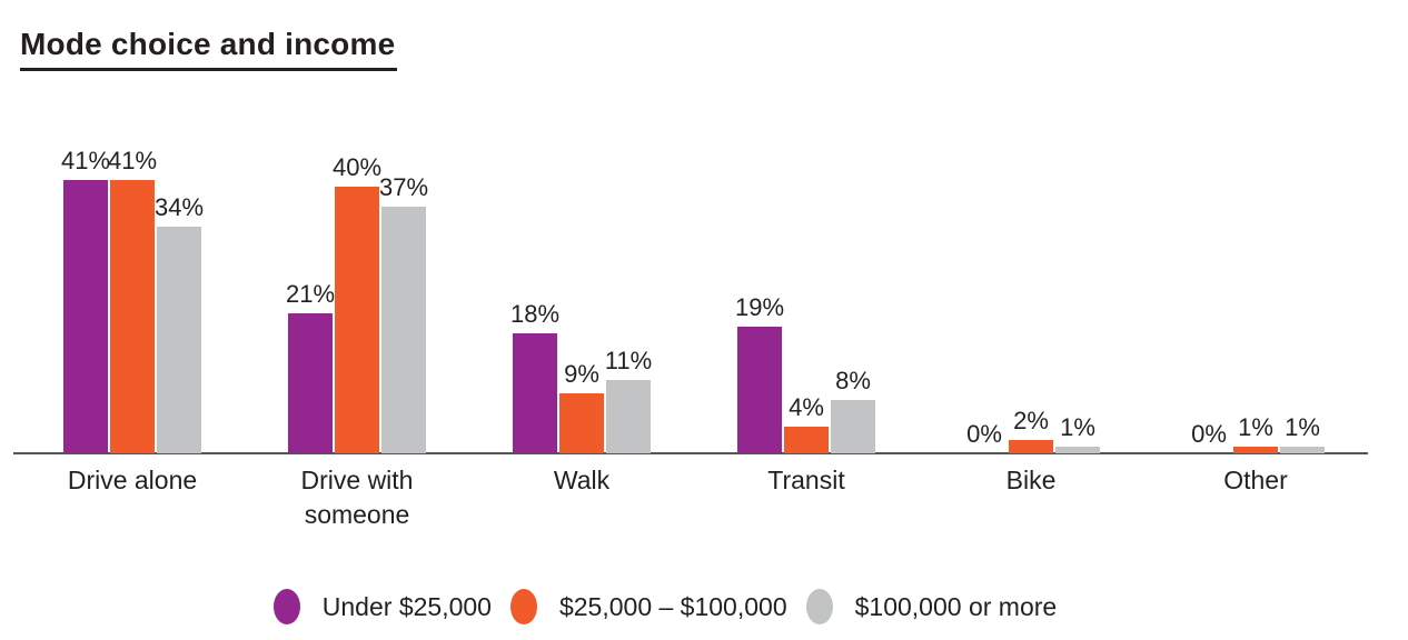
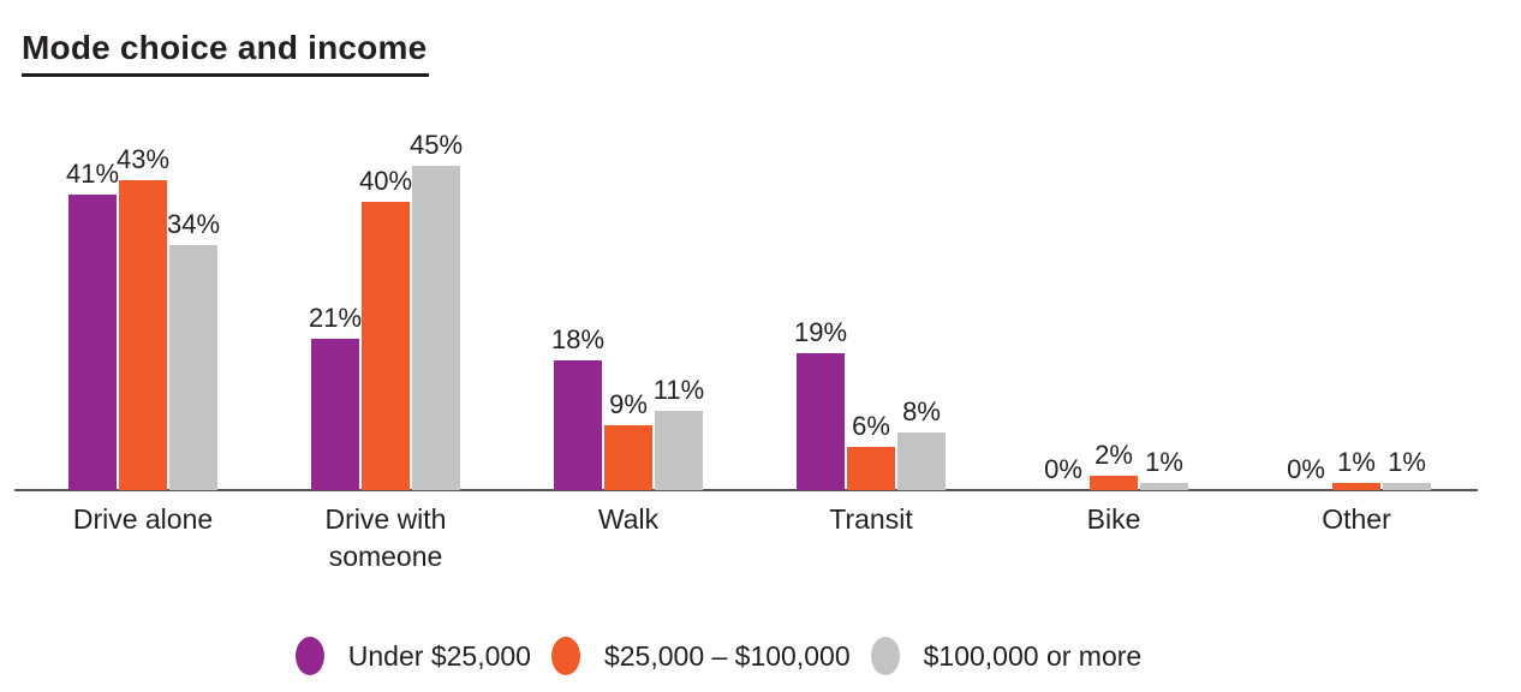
$25,000 – $100,000/Drive alone: 41% -> 43%
$100,000 or more/Drive with someone: 37% -> 45%
$25,000 – $100,000/Transit: 4% -> 6%
